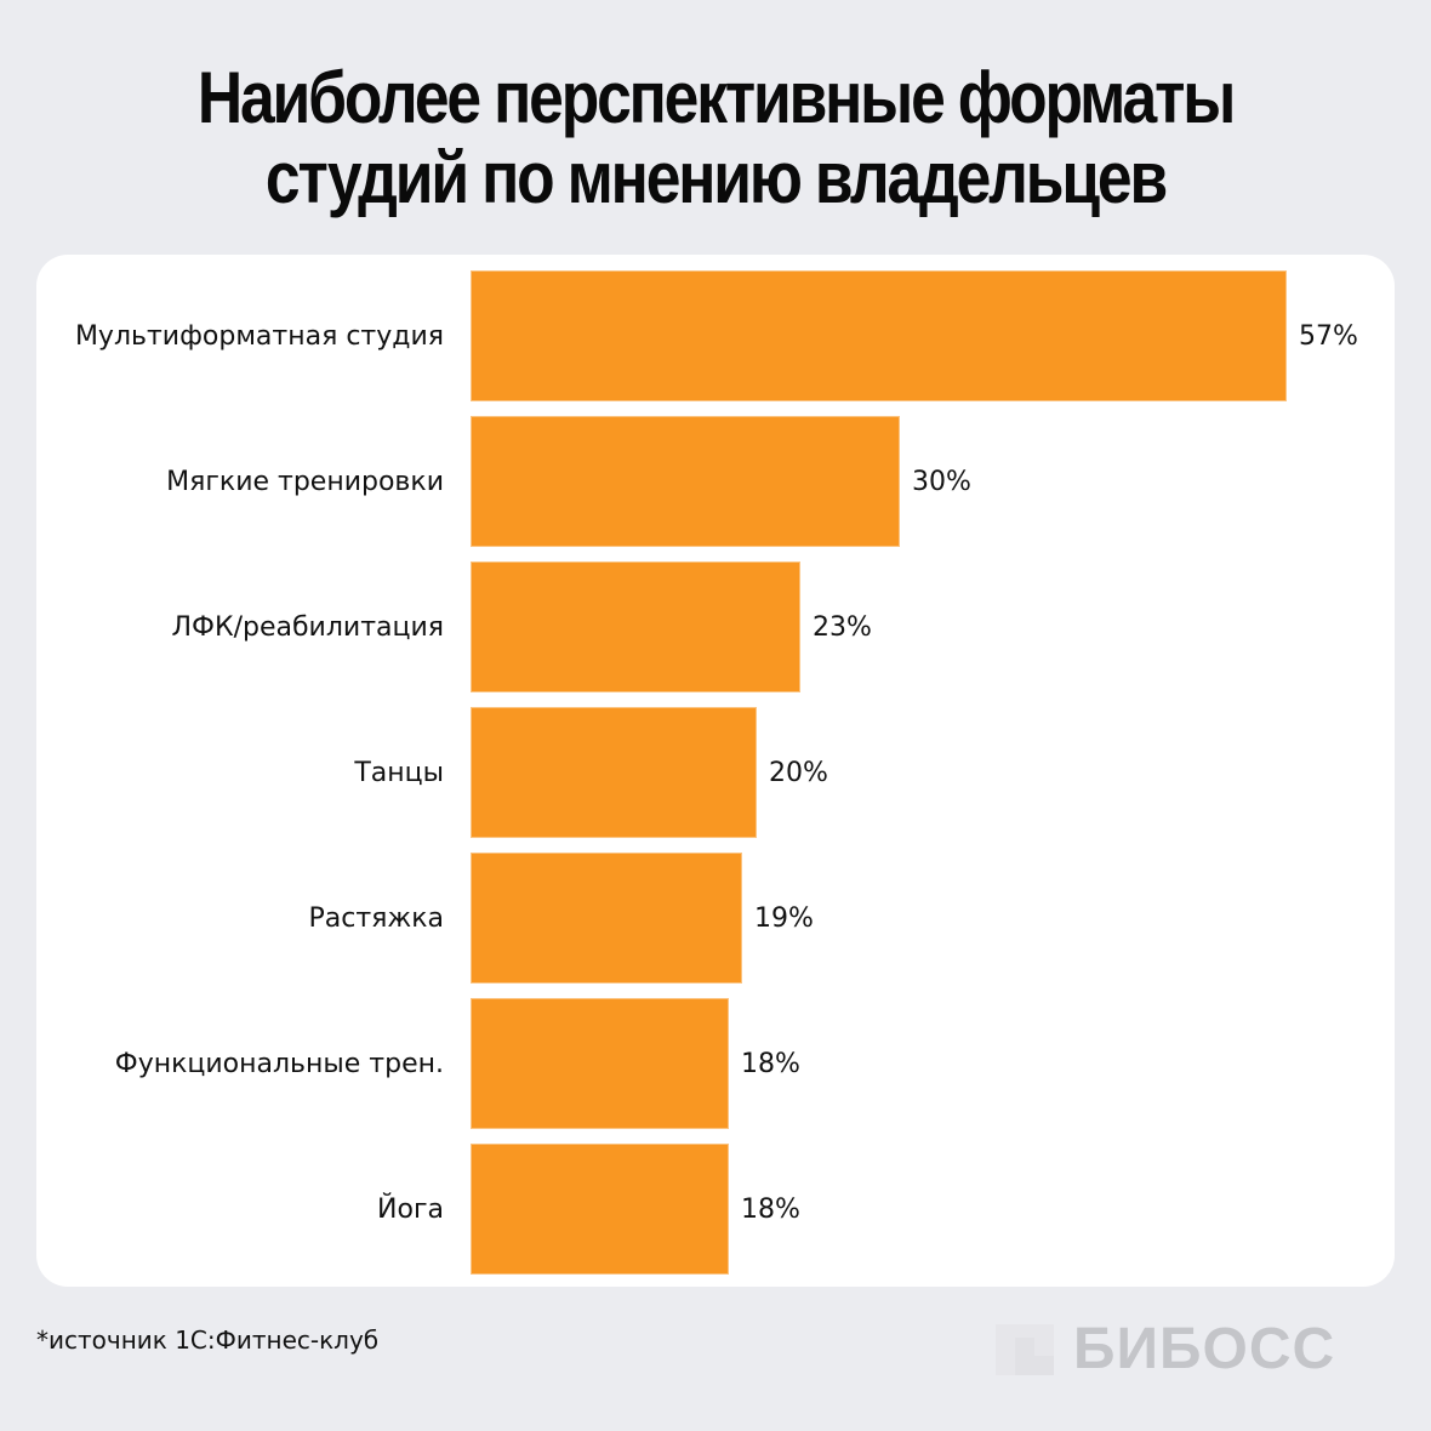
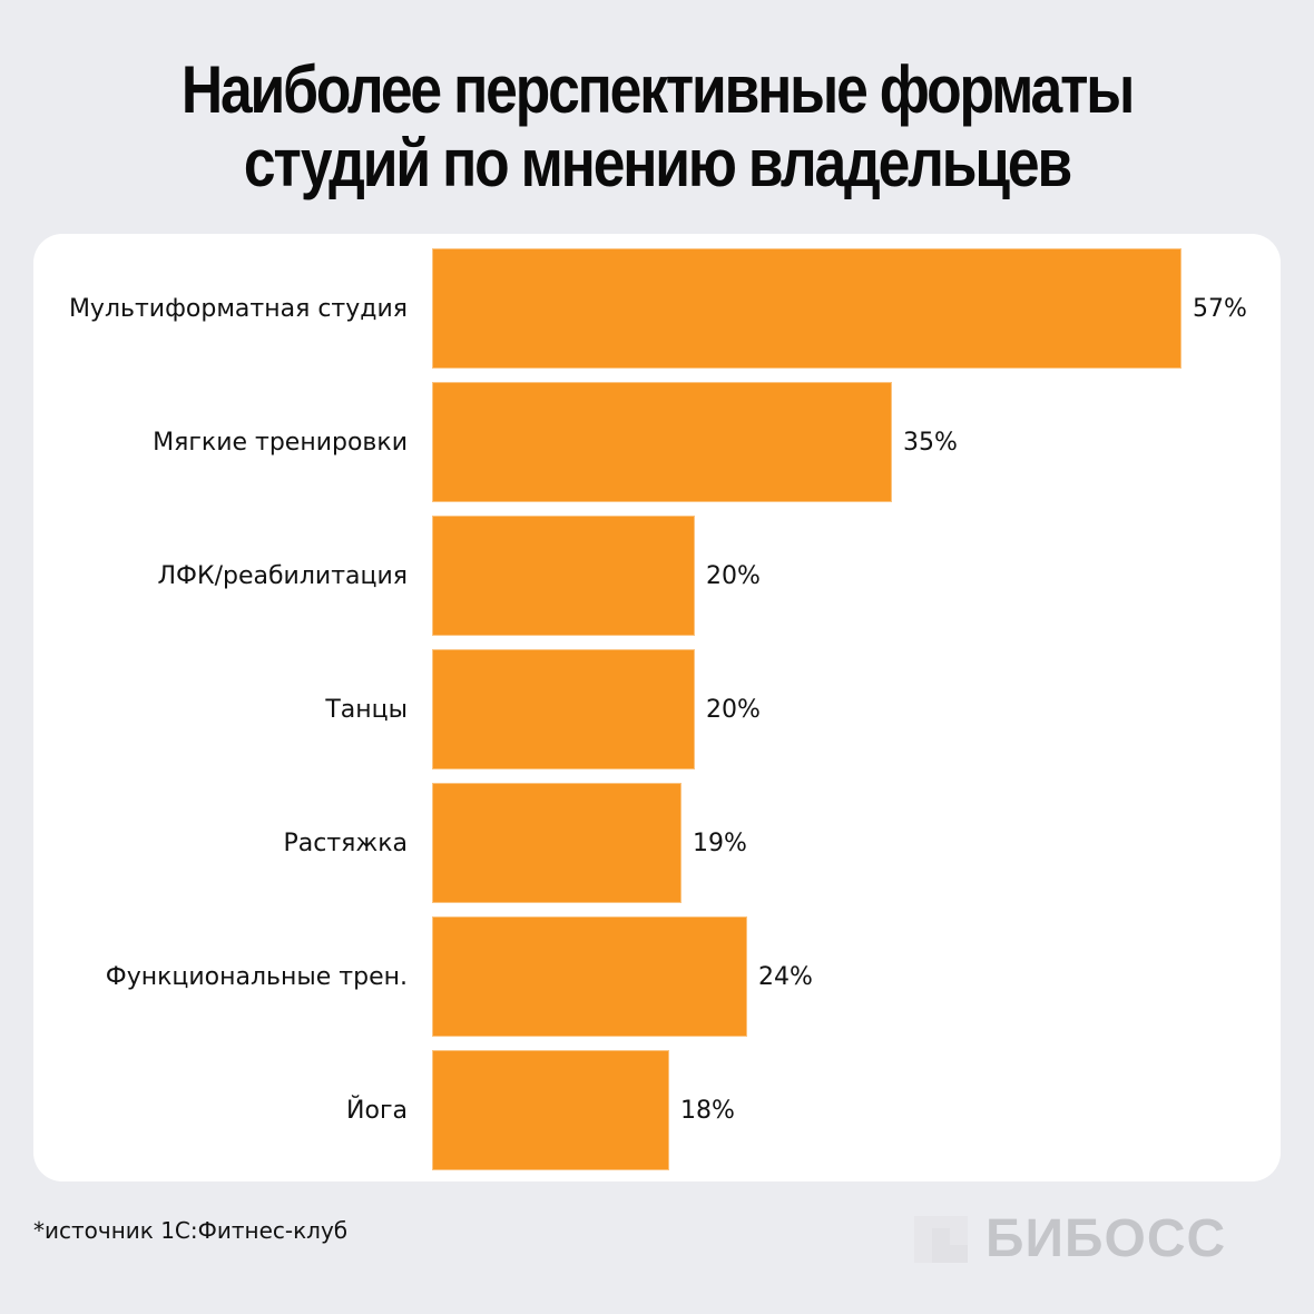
Мягкие тренировки: 30% -> 35%
ЛФК/реабилитация: 23% -> 20%
Функциональные трен.: 18% -> 24%
